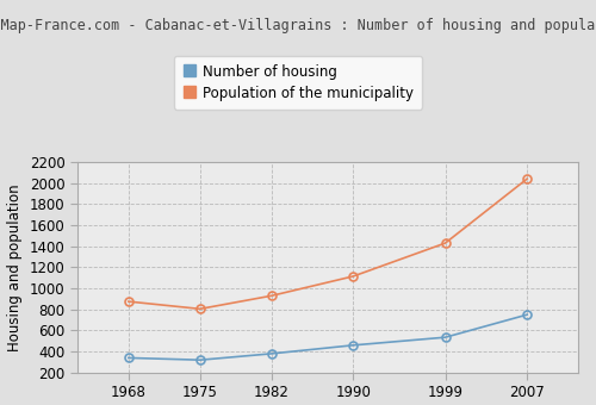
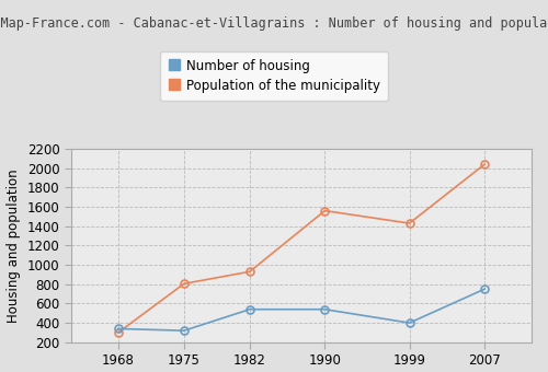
Population of the municipality/1968: 880 -> 300
Number of housing/1982: 380 -> 540
Number of housing/1990: 460 -> 540
Population of the municipality/1990: 1120 -> 1560
Number of housing/1999: 540 -> 400
